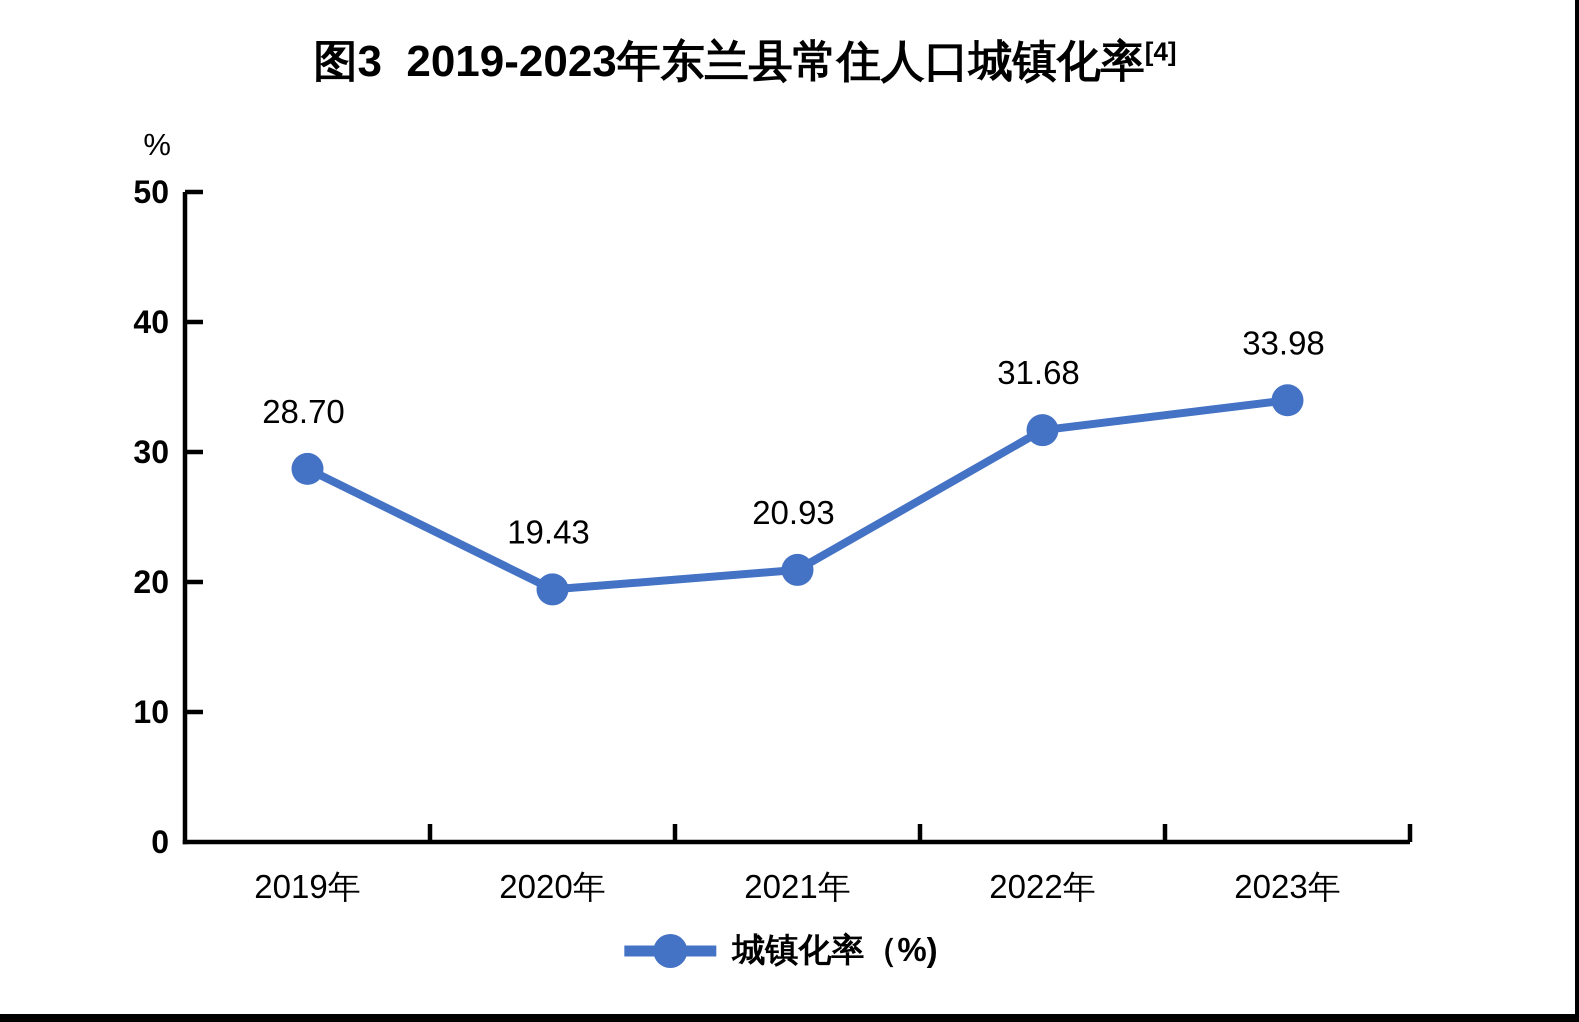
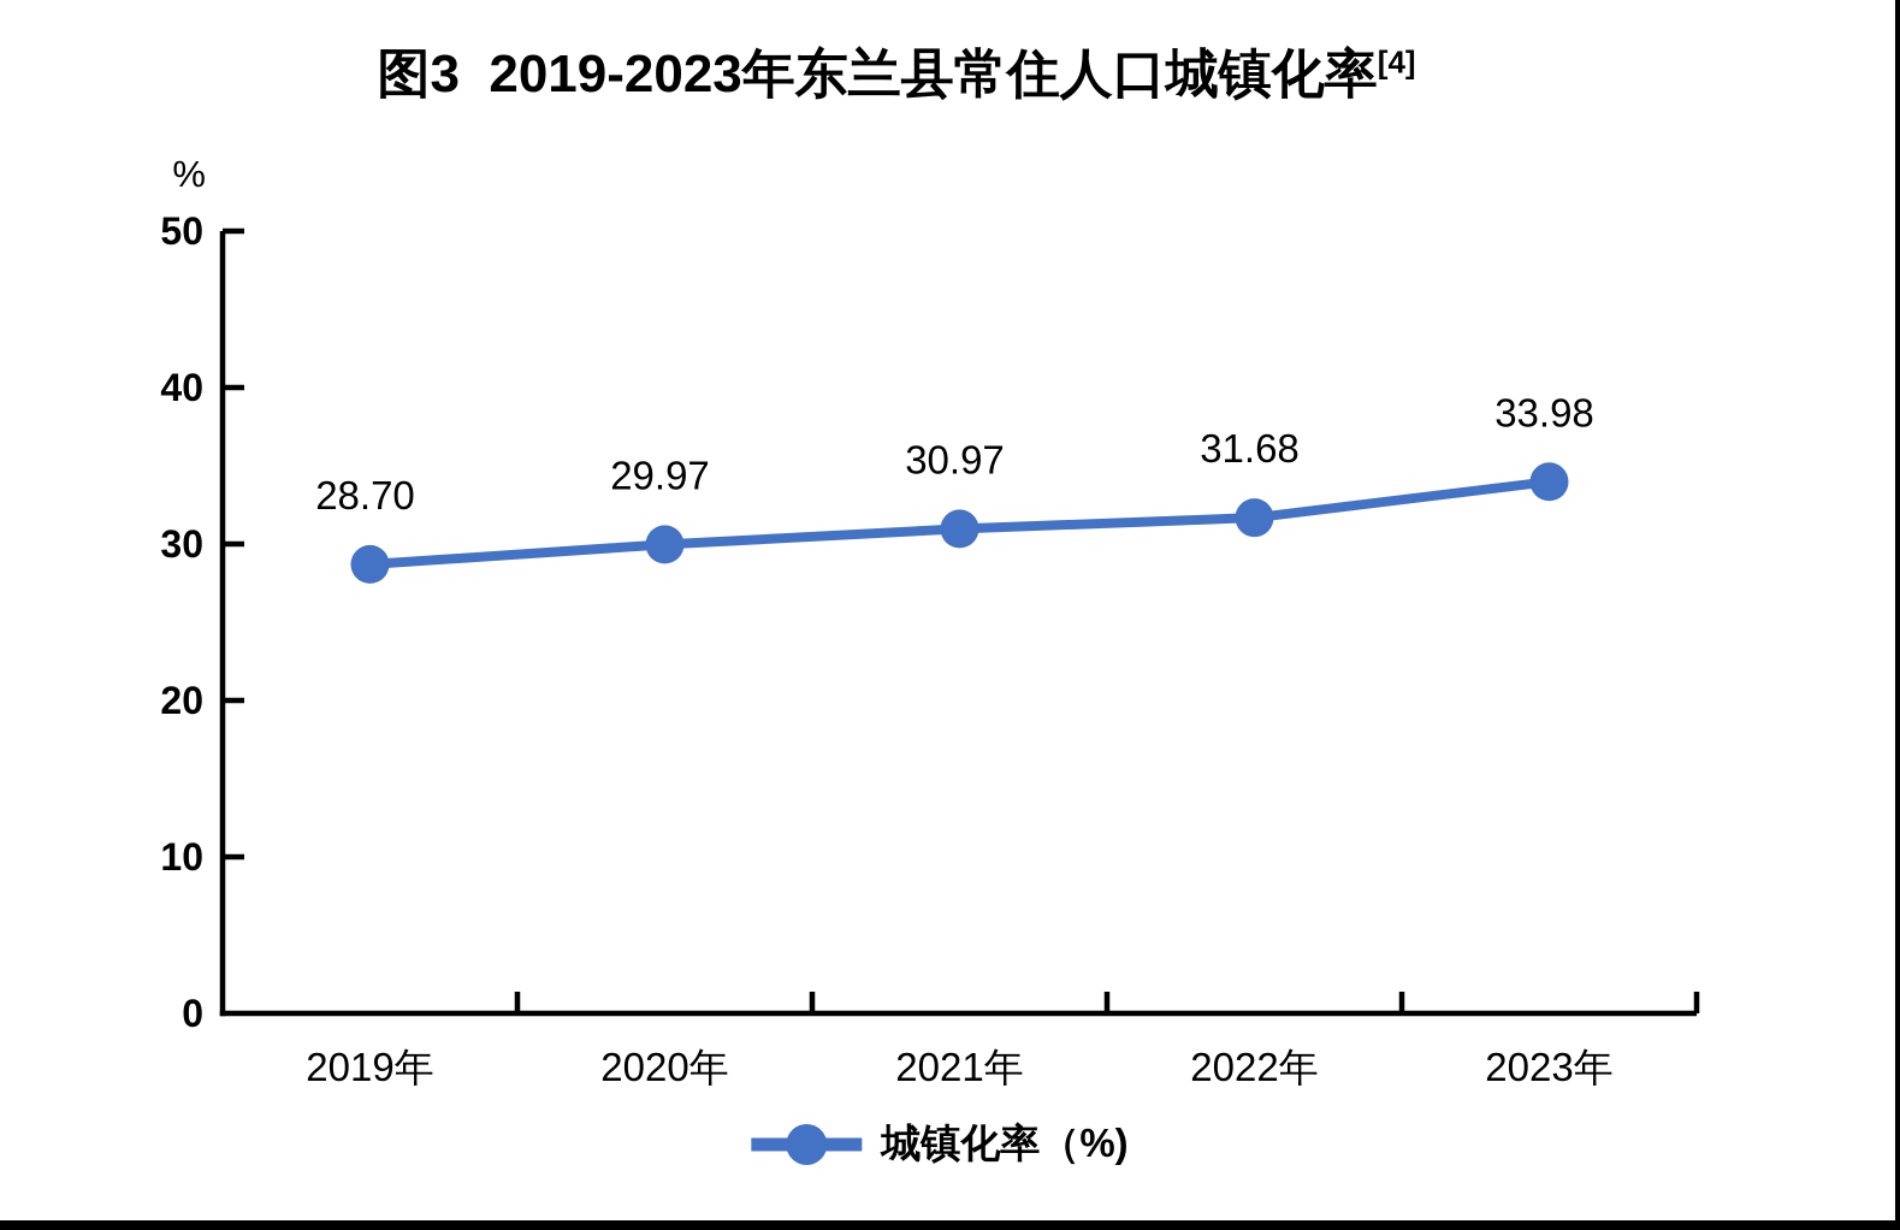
2020年: 19.43 -> 29.97
2021年: 20.93 -> 30.97
